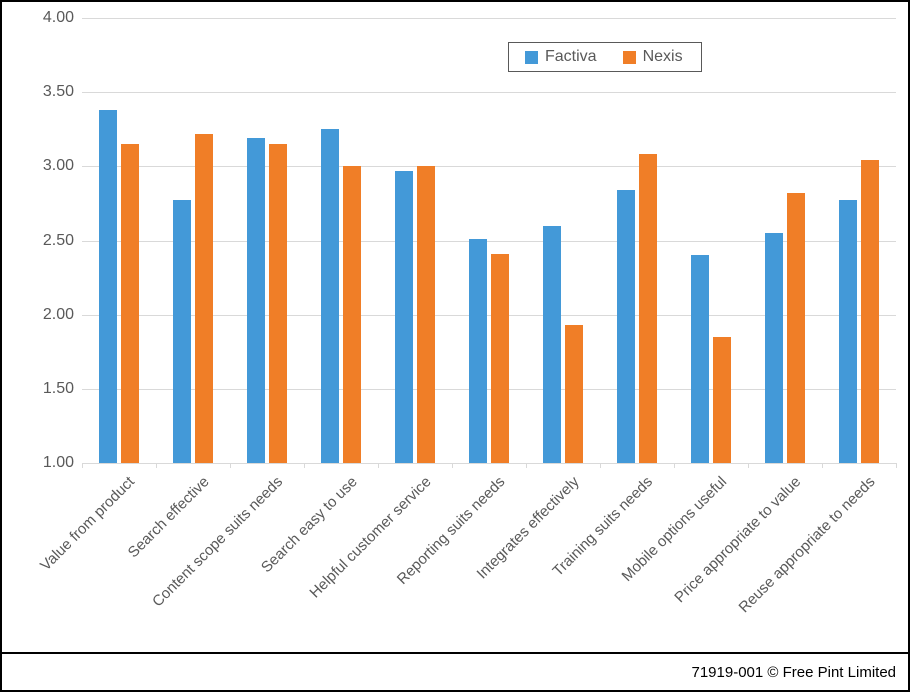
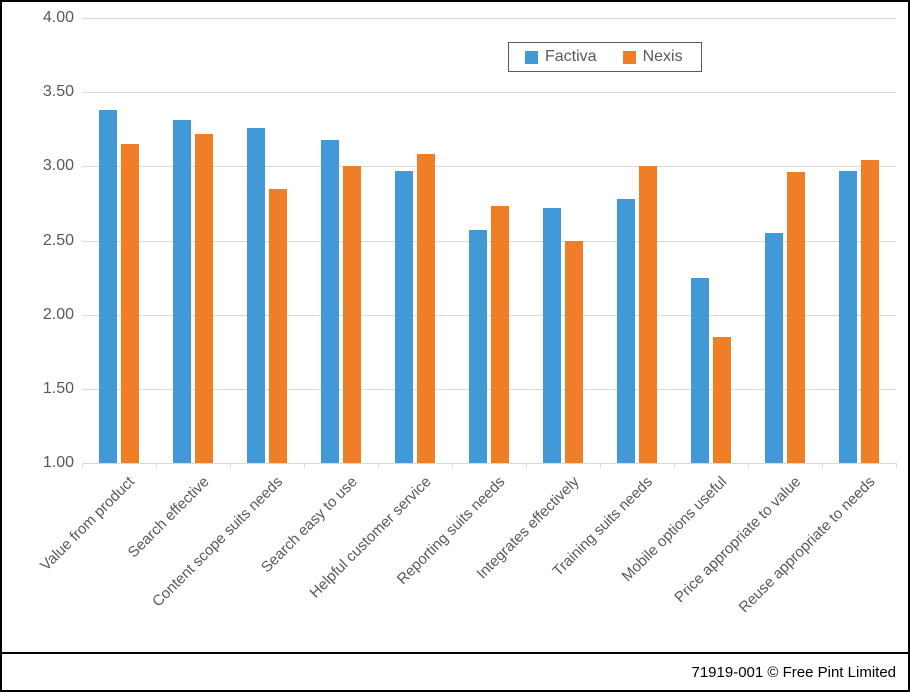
Factiva/Search effective: 2.77 -> 3.31
Factiva/Content scope suits needs: 3.19 -> 3.26
Nexis/Content scope suits needs: 3.15 -> 2.85
Factiva/Search easy to use: 3.25 -> 3.18
Nexis/Helpful customer service: 3.00 -> 3.08
Factiva/Reporting suits needs: 2.51 -> 2.57
Nexis/Reporting suits needs: 2.41 -> 2.73
Factiva/Integrates effectively: 2.60 -> 2.72
Nexis/Integrates effectively: 1.93 -> 2.50
Factiva/Training suits needs: 2.84 -> 2.78
Nexis/Training suits needs: 3.08 -> 3.00
Factiva/Mobile options useful: 2.40 -> 2.25
Nexis/Price appropriate to value: 2.82 -> 2.96
Factiva/Reuse appropriate to needs: 2.77 -> 2.97
